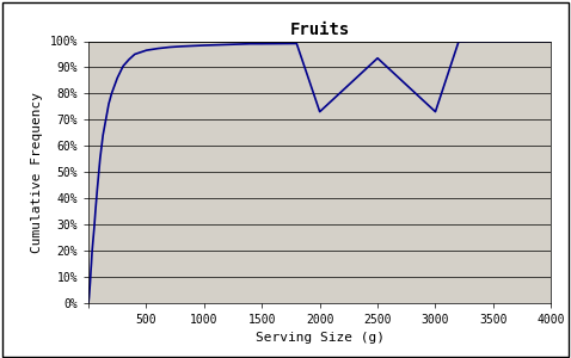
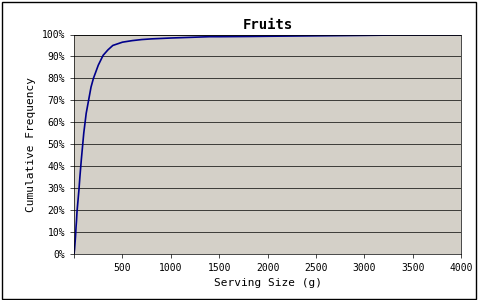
2000: 73.0% -> 99.2%
2500: 93.5% -> 99.4%
3000: 73.0% -> 99.6%
